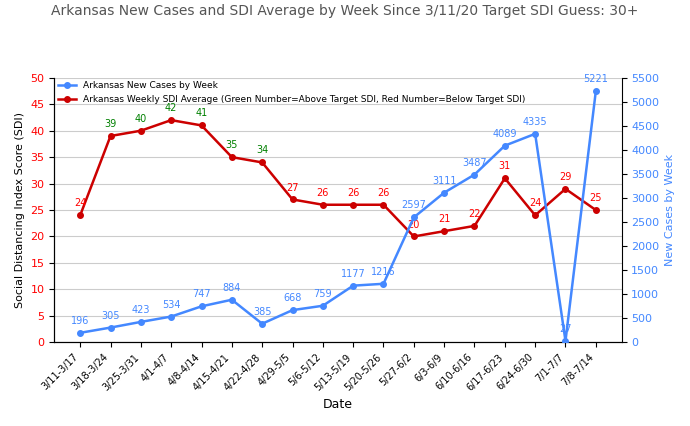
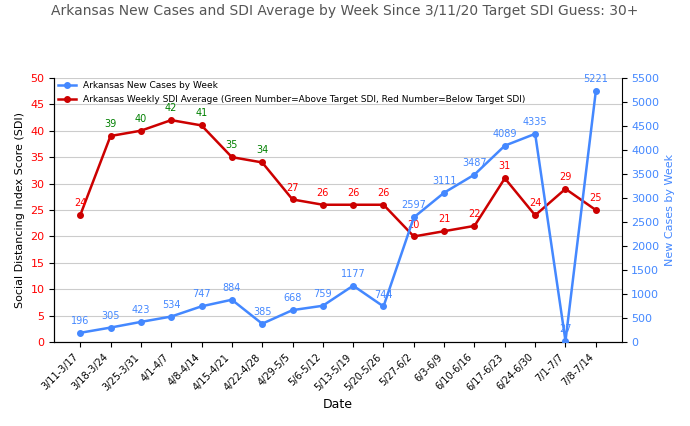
Arkansas New Cases by Week/5/20-5/26: 1216 -> 744
